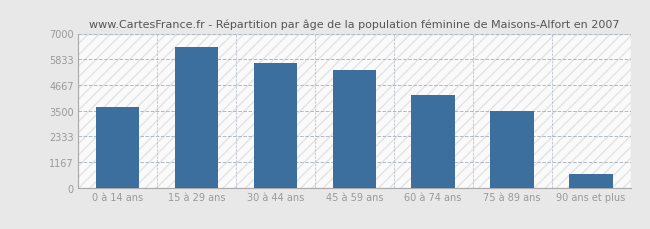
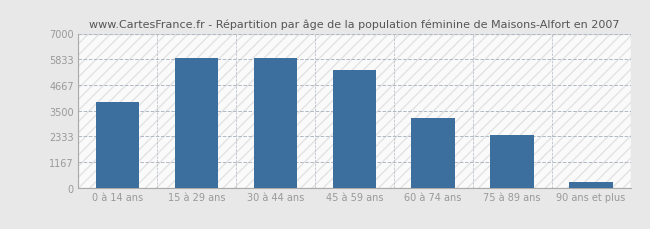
0 à 14 ans: 3650 -> 3900
15 à 29 ans: 6400 -> 5900
30 à 44 ans: 5650 -> 5880
60 à 74 ans: 4200 -> 3150
75 à 89 ans: 3500 -> 2400
90 ans et plus: 600 -> 270
